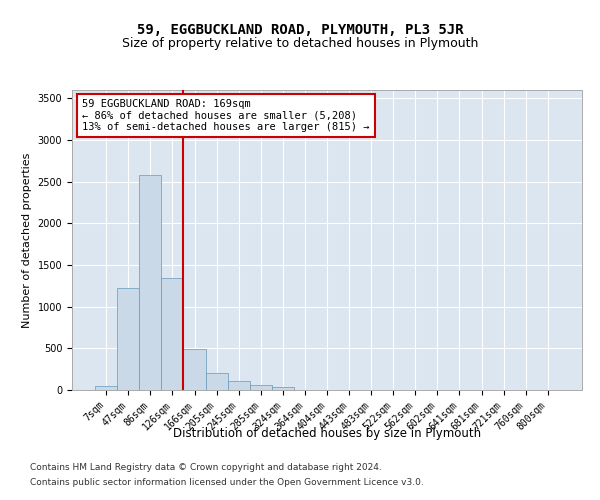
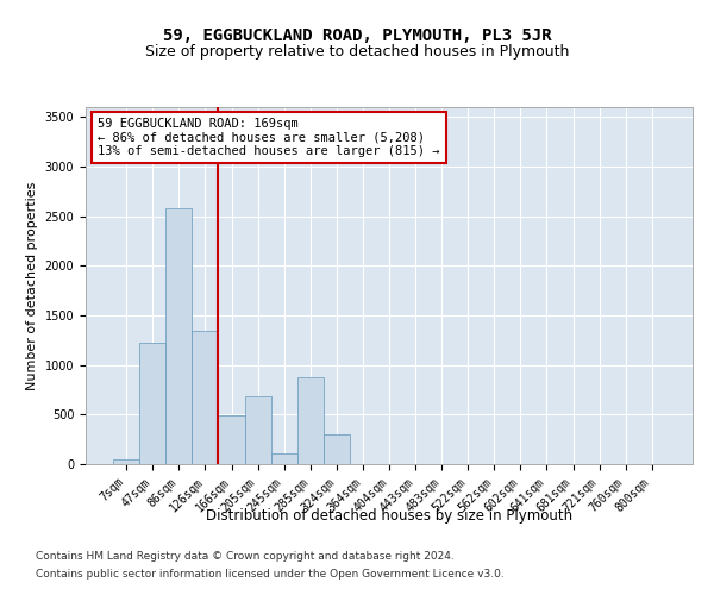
205sqm: 210 -> 680
285sqm: 60 -> 880
324sqm: 40 -> 300
